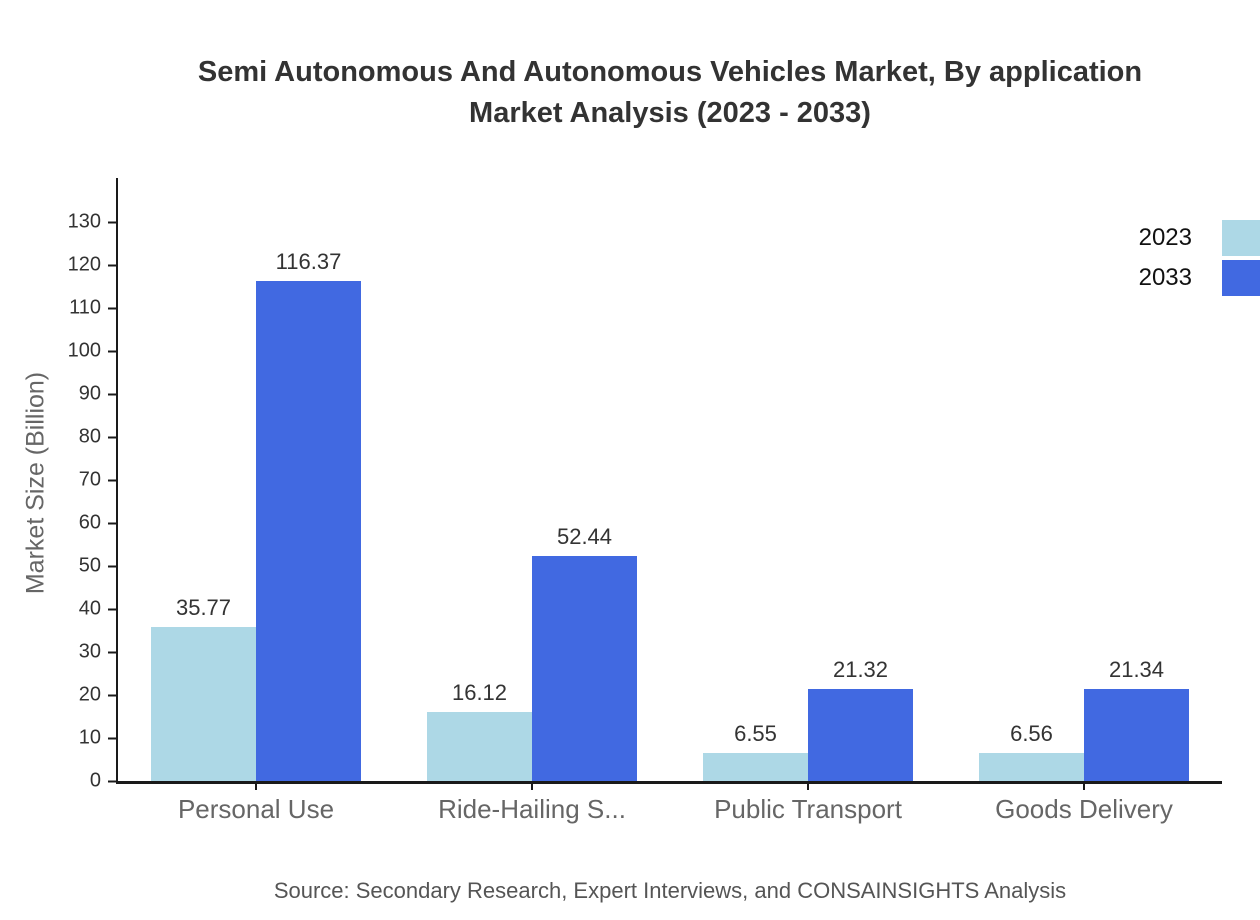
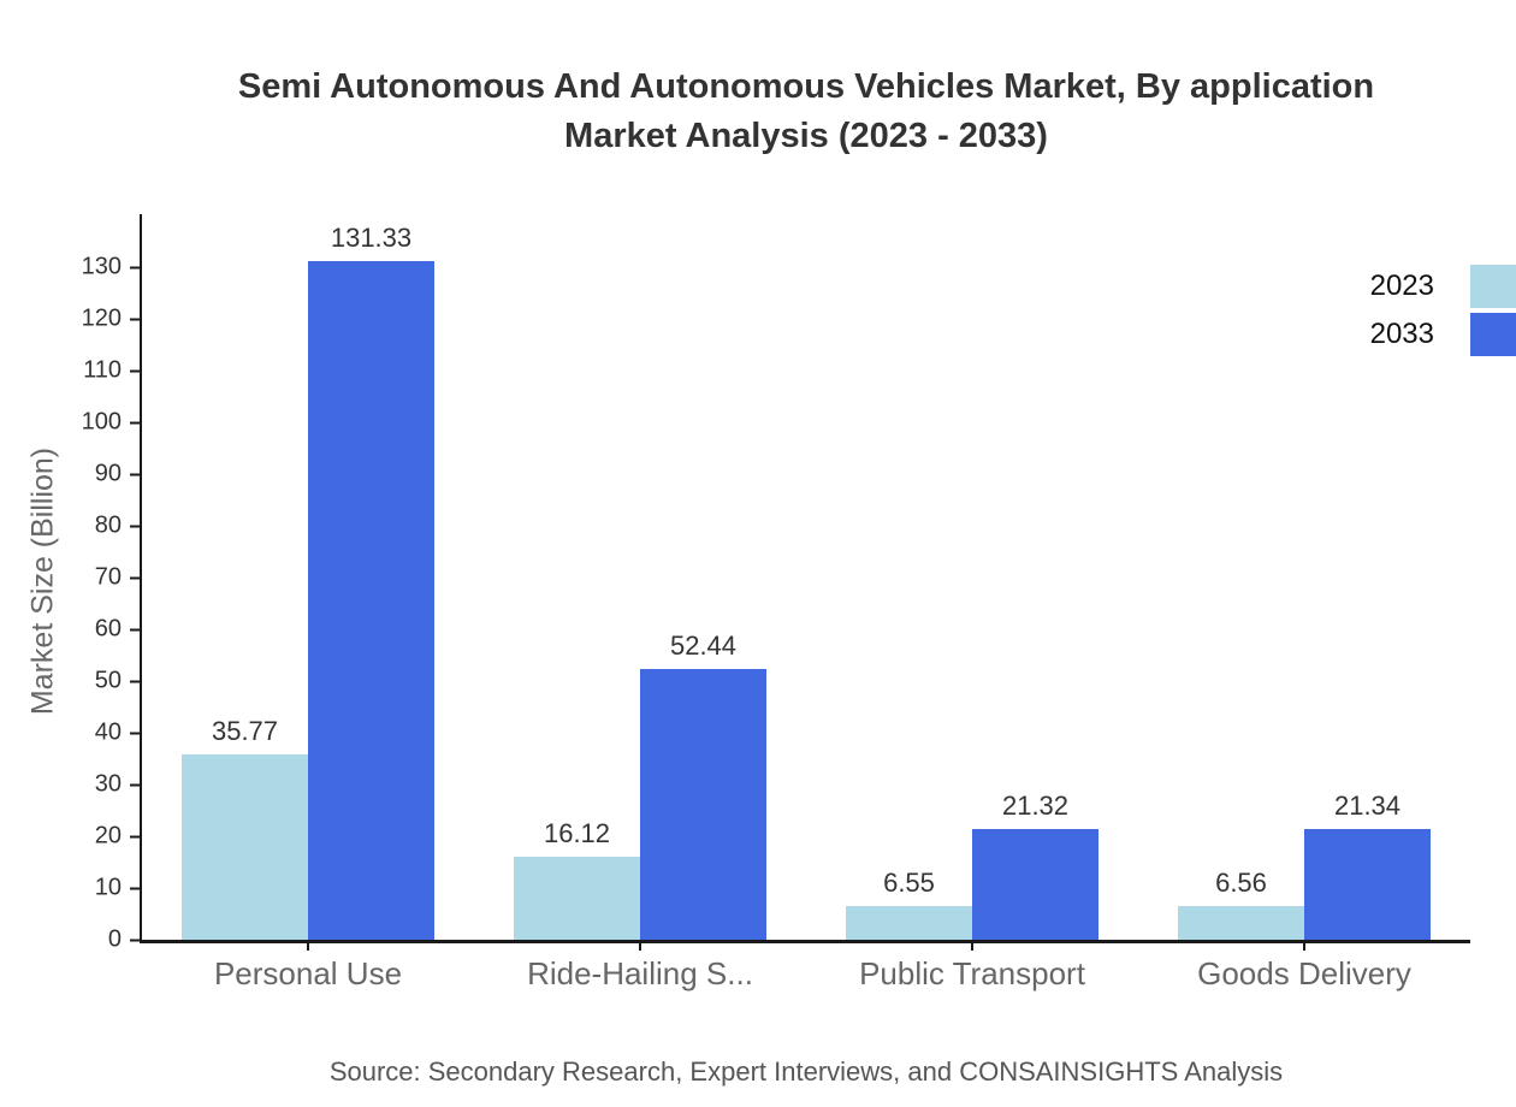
2033/Personal Use: 116.37 -> 131.33
